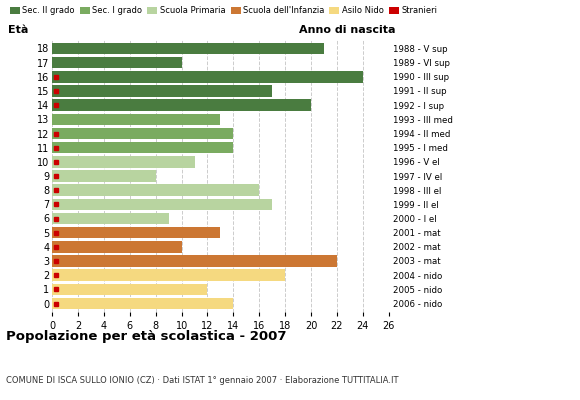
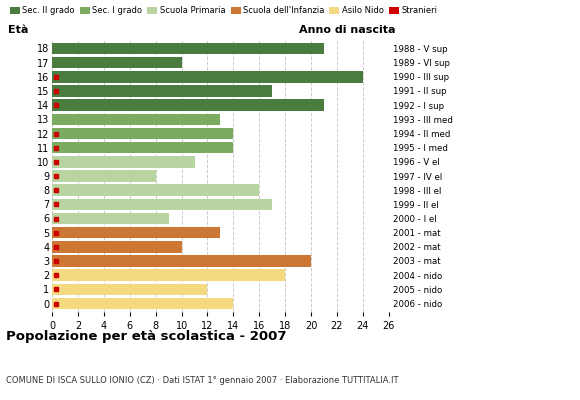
14: 20 -> 21
3: 22 -> 20
